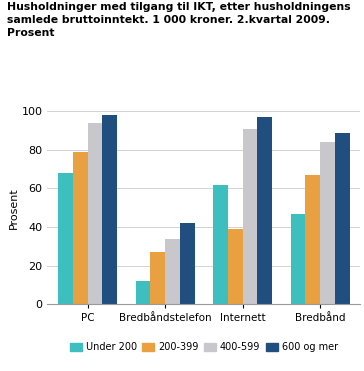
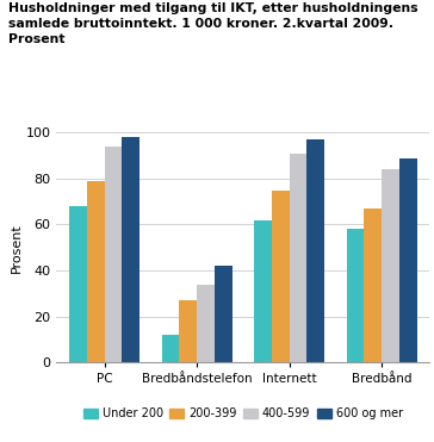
200-399/Internett: 39 -> 75
Under 200/Bredbånd: 47 -> 58
